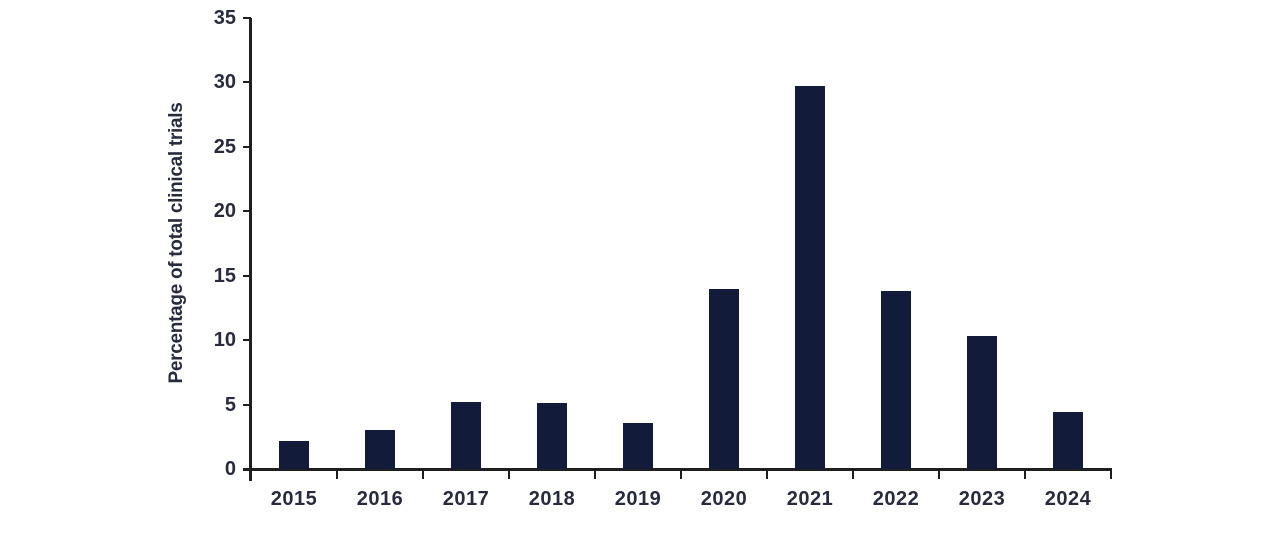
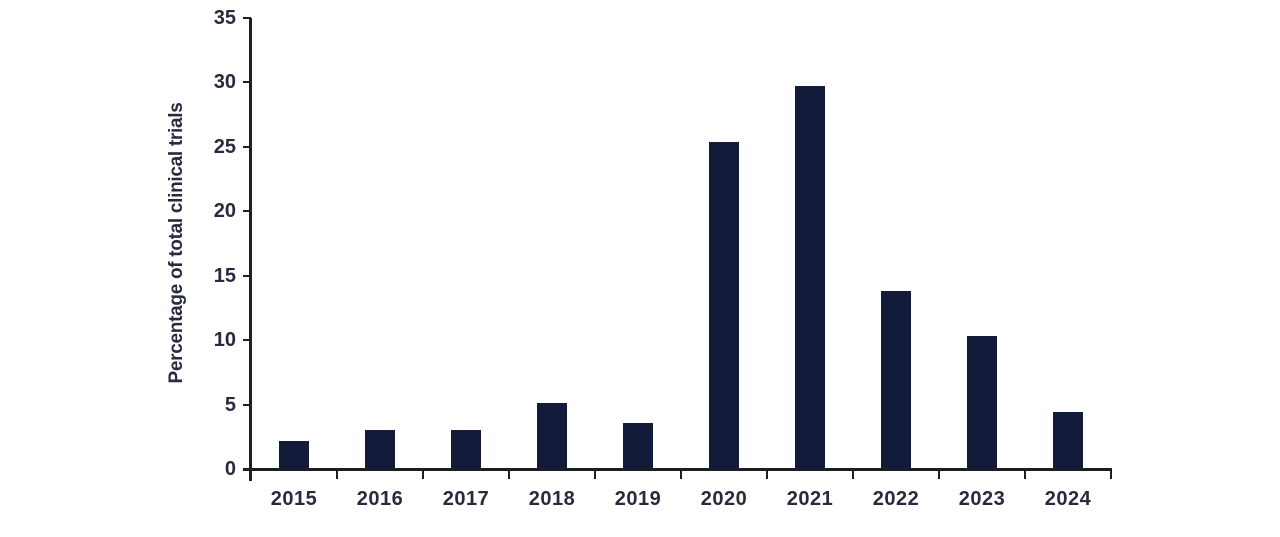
2017: 5.2 -> 3.0
2020: 14.0 -> 25.4
